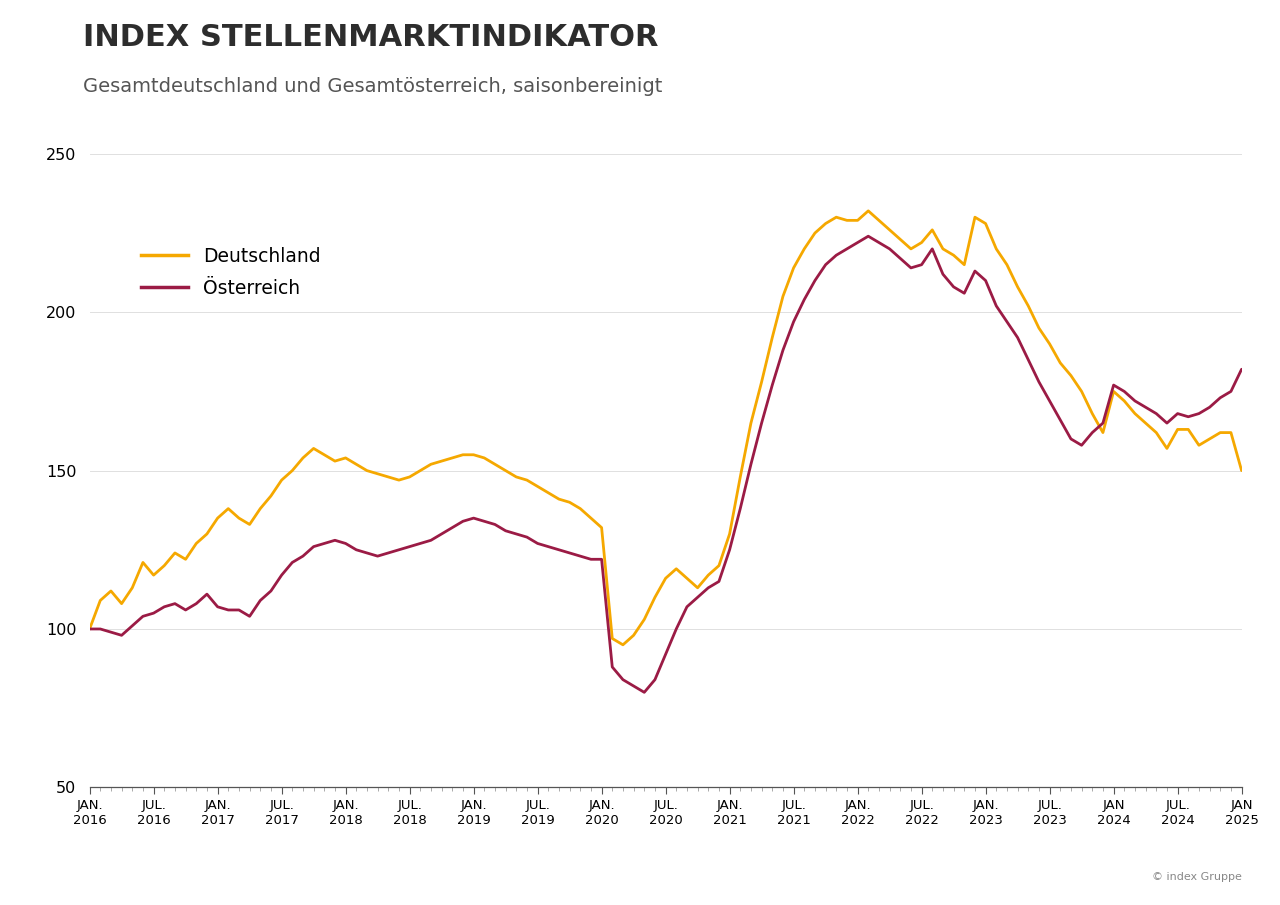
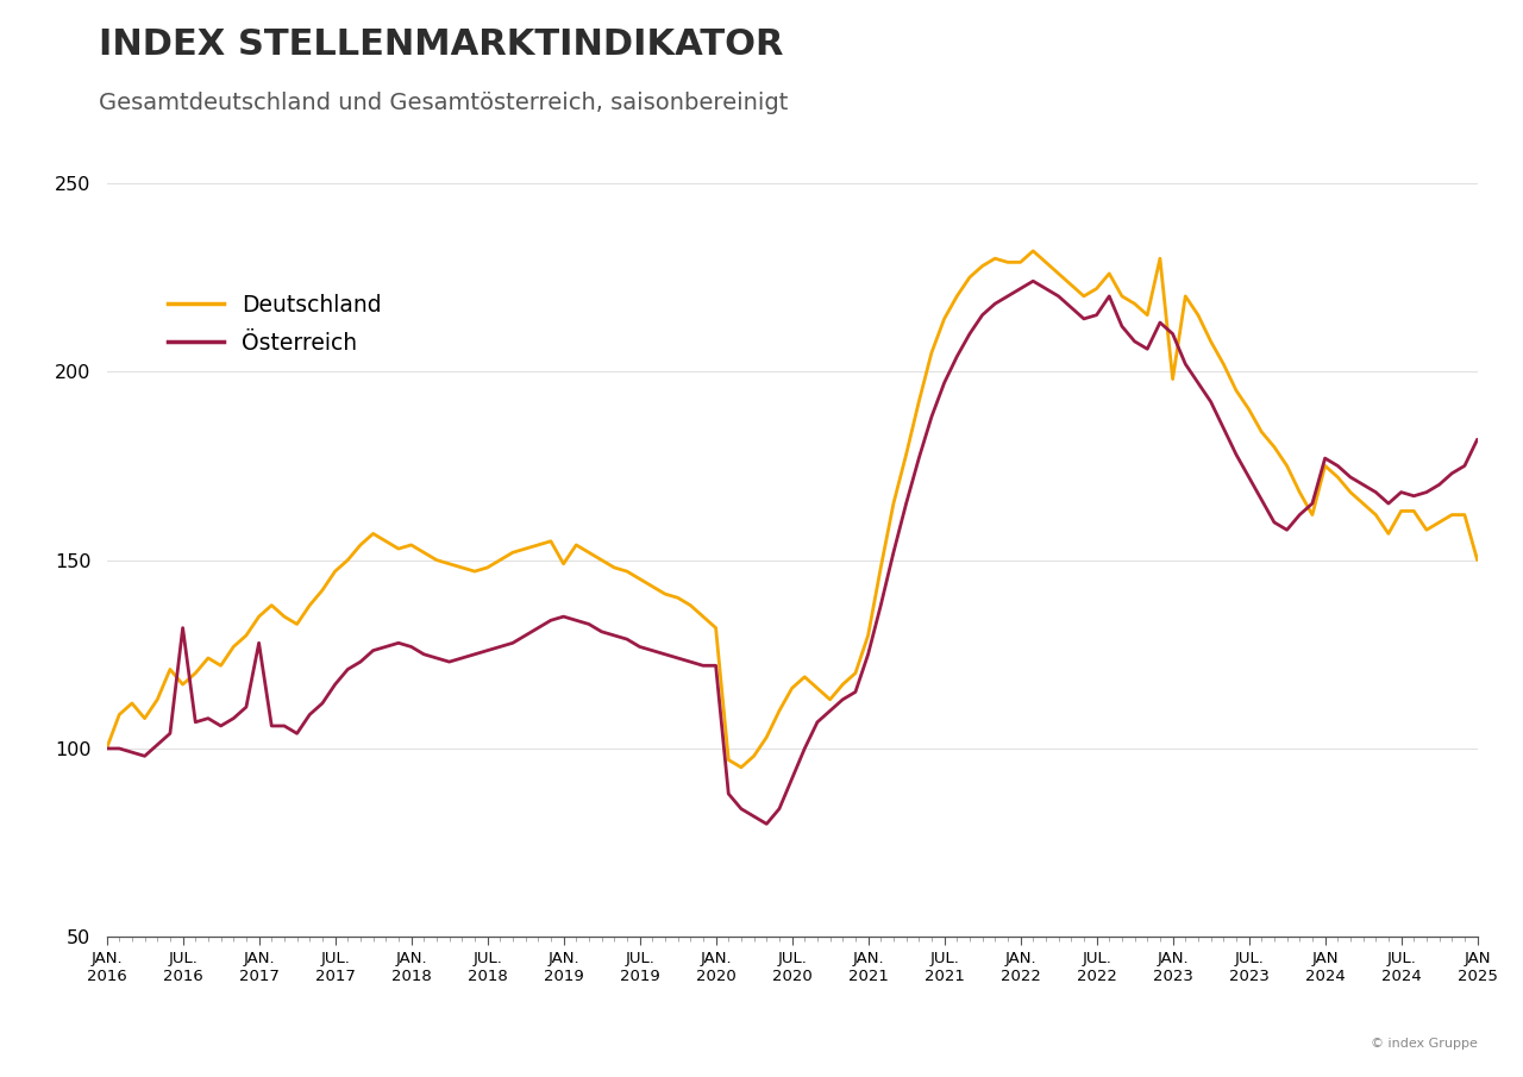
Österreich/JUL. 2016: 105 -> 132
Österreich/JAN. 2017: 107 -> 128
Deutschland/JAN. 2019: 155 -> 149
Deutschland/JAN. 2023: 228 -> 198
